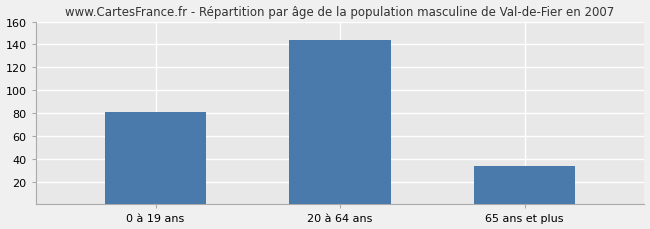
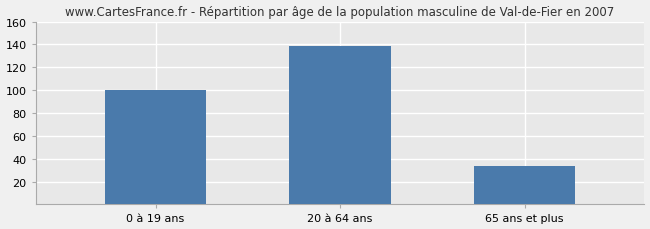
0 à 19 ans: 81 -> 100
20 à 64 ans: 144 -> 139
